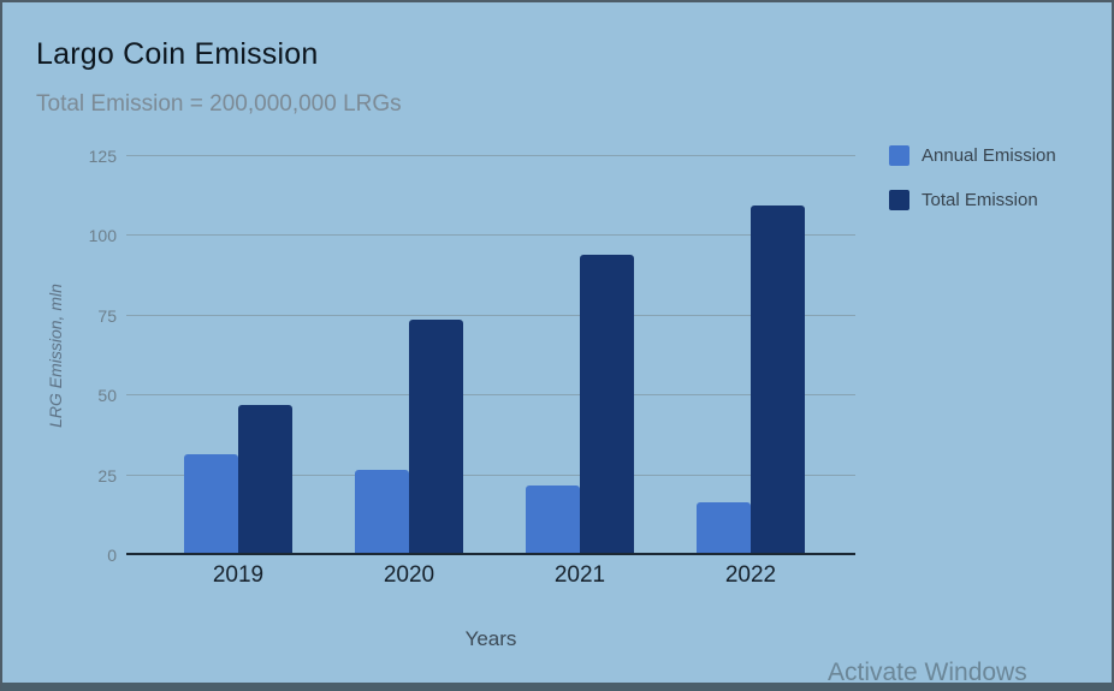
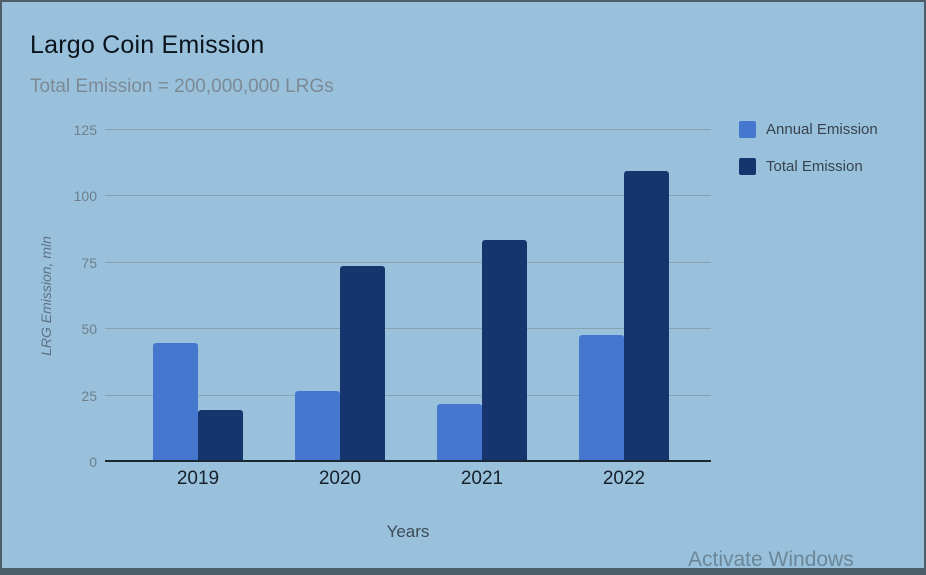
Annual Emission/2019: 31 -> 44
Total Emission/2019: 46 -> 19
Total Emission/2021: 94 -> 83
Annual Emission/2022: 16 -> 47
